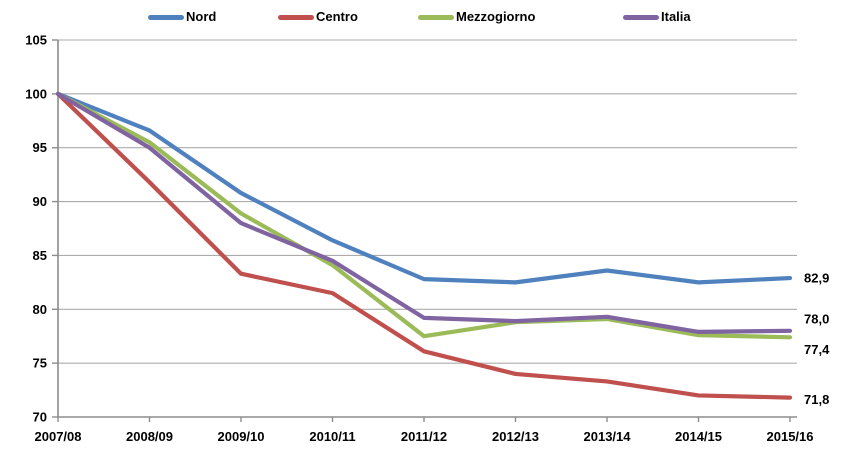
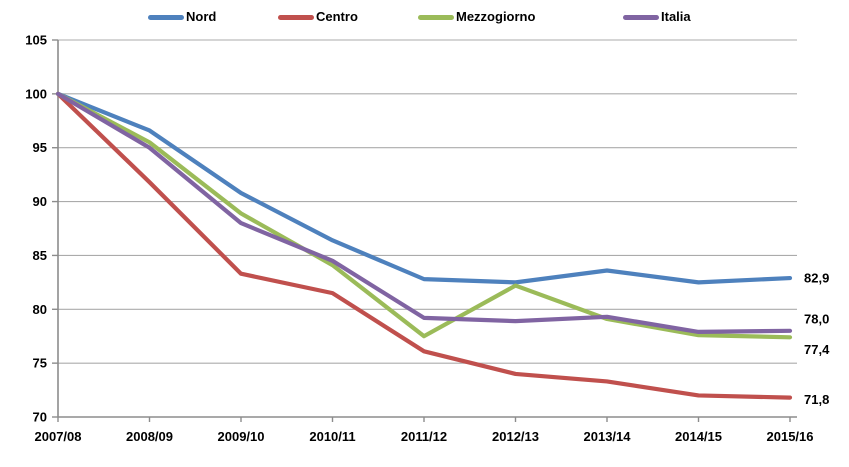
Mezzogiorno/2012/13: 78.8 -> 82.2
